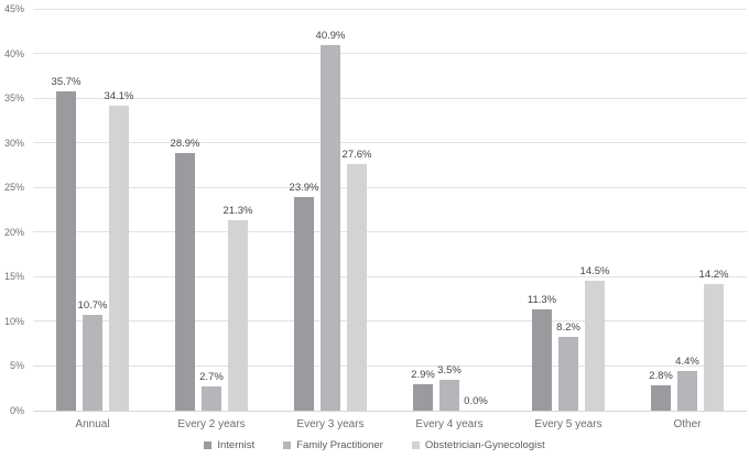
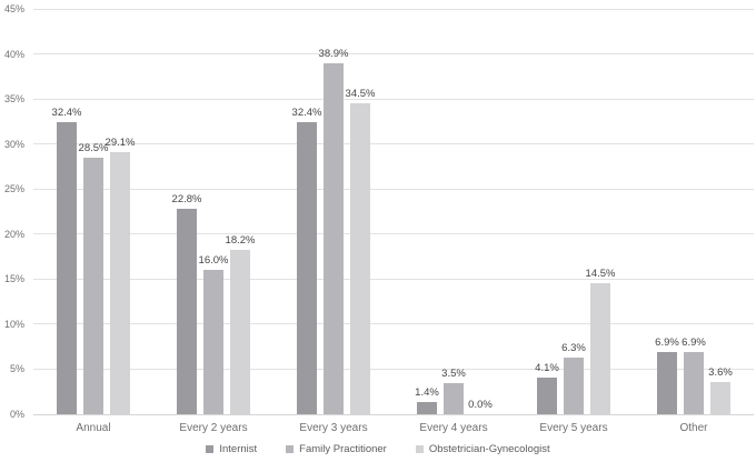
Internist/Annual: 35.7% -> 32.4%
Family Practitioner/Annual: 10.7% -> 28.5%
Obstetrician-Gynecologist/Annual: 34.1% -> 29.1%
Internist/Every 2 years: 28.9% -> 22.8%
Family Practitioner/Every 2 years: 2.7% -> 16.0%
Obstetrician-Gynecologist/Every 2 years: 21.3% -> 18.2%
Internist/Every 3 years: 23.9% -> 32.4%
Family Practitioner/Every 3 years: 40.9% -> 38.9%
Obstetrician-Gynecologist/Every 3 years: 27.6% -> 34.5%
Internist/Every 4 years: 2.9% -> 1.4%
Internist/Every 5 years: 11.3% -> 4.1%
Family Practitioner/Every 5 years: 8.2% -> 6.3%
Internist/Other: 2.8% -> 6.9%
Family Practitioner/Other: 4.4% -> 6.9%
Obstetrician-Gynecologist/Other: 14.2% -> 3.6%
